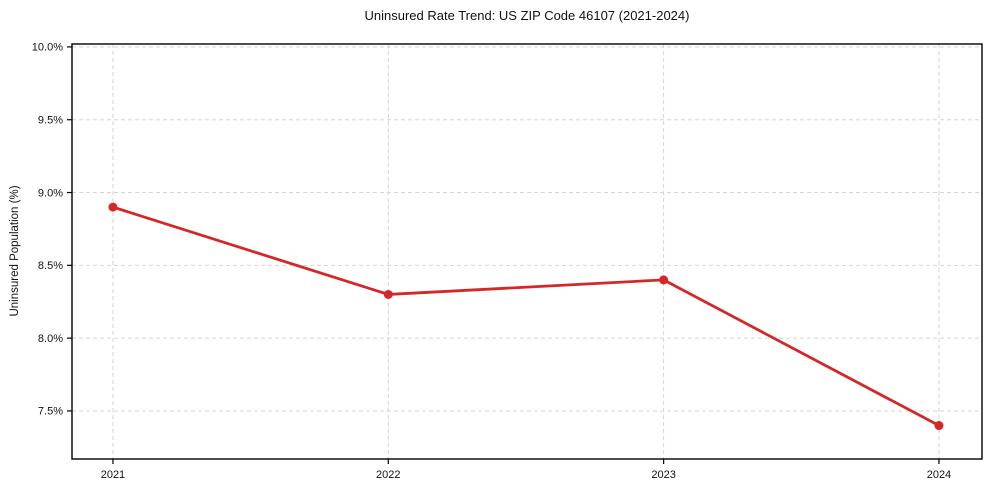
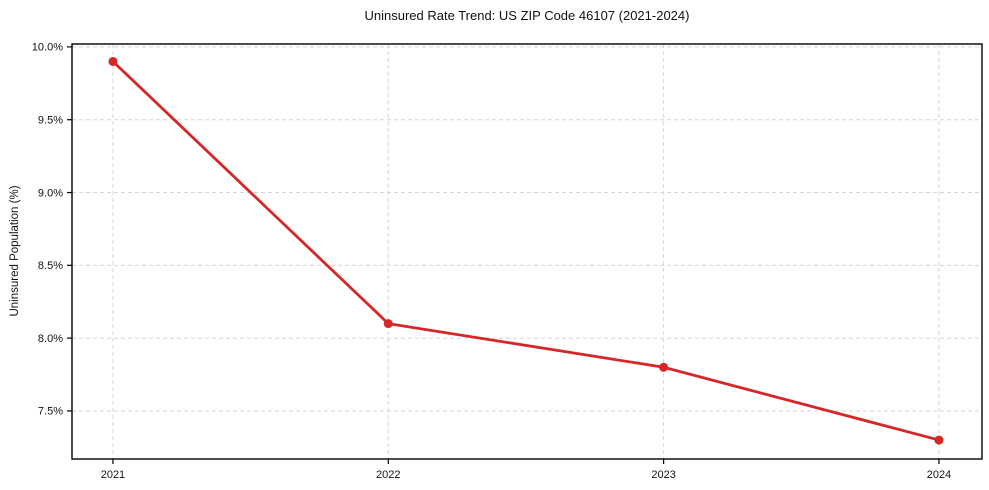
2021: 8.9% -> 9.9%
2022: 8.3% -> 8.1%
2023: 8.4% -> 7.8%
2024: 7.4% -> 7.3%
